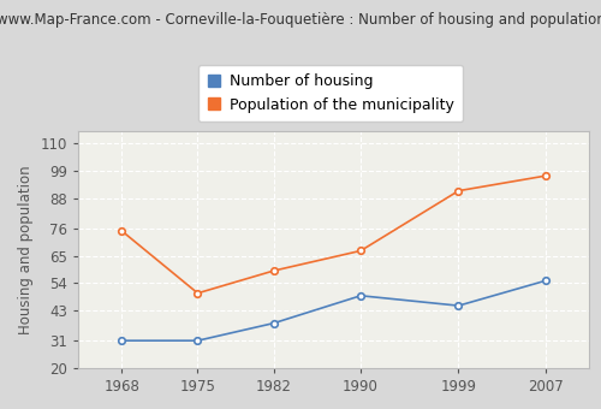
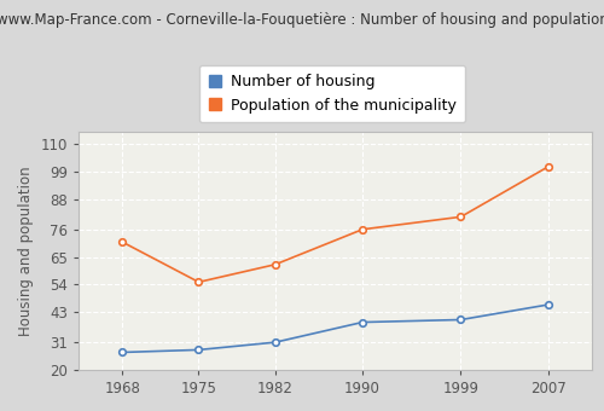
Number of housing/1968: 31 -> 27
Population of the municipality/1968: 75 -> 71
Number of housing/1975: 31 -> 28
Population of the municipality/1975: 50 -> 55
Number of housing/1982: 38 -> 31
Population of the municipality/1982: 59 -> 62
Number of housing/1990: 49 -> 39
Population of the municipality/1990: 67 -> 76
Number of housing/1999: 45 -> 40
Population of the municipality/1999: 91 -> 81
Number of housing/2007: 55 -> 46
Population of the municipality/2007: 97 -> 101
